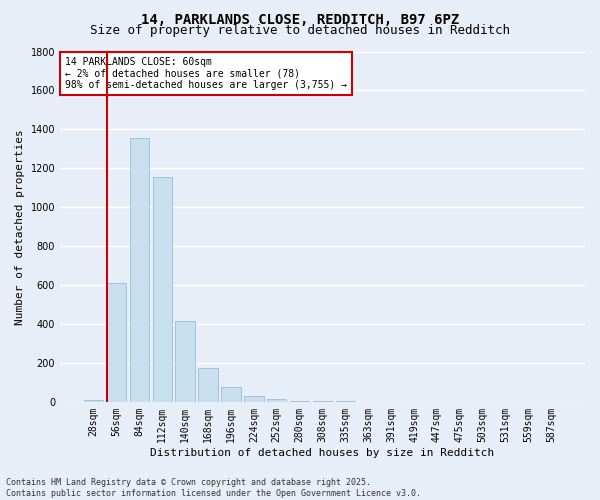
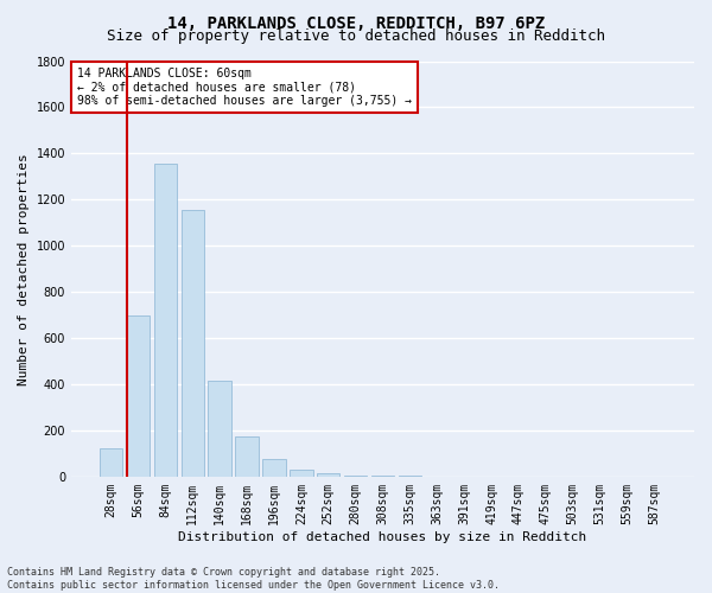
28sqm: 10 -> 120
56sqm: 610 -> 700
